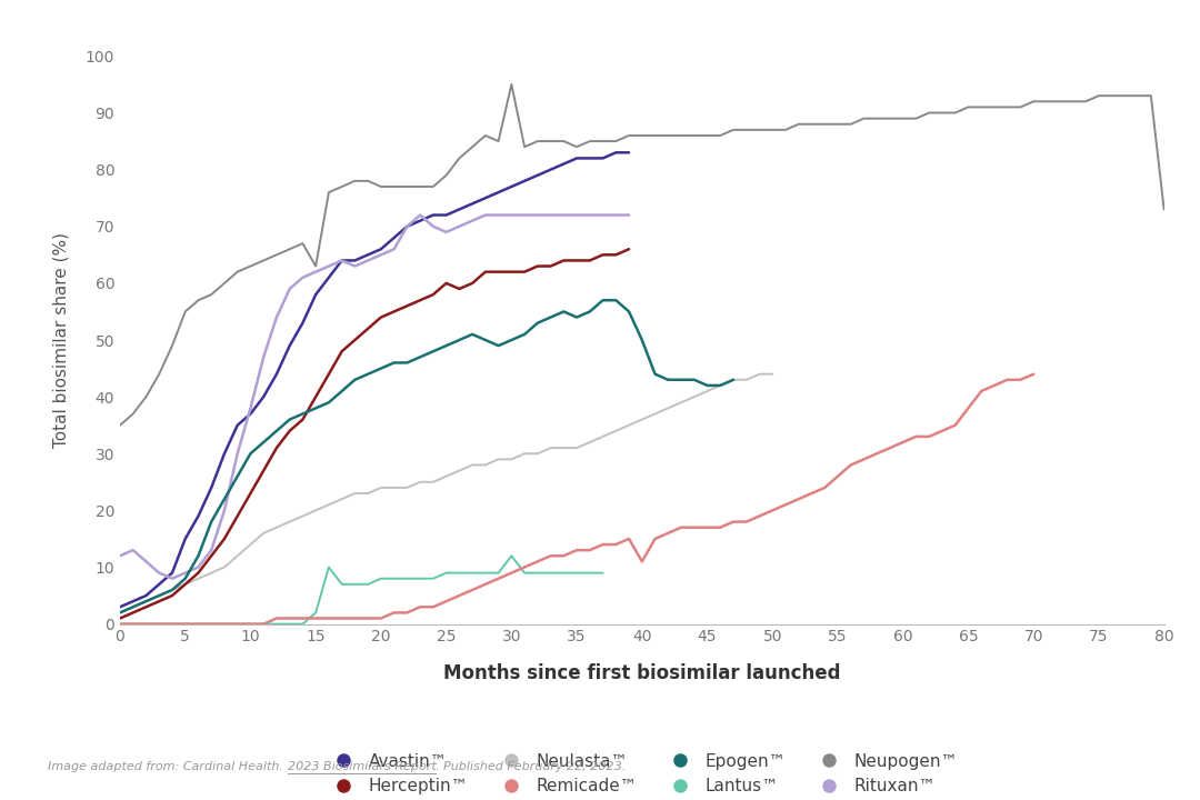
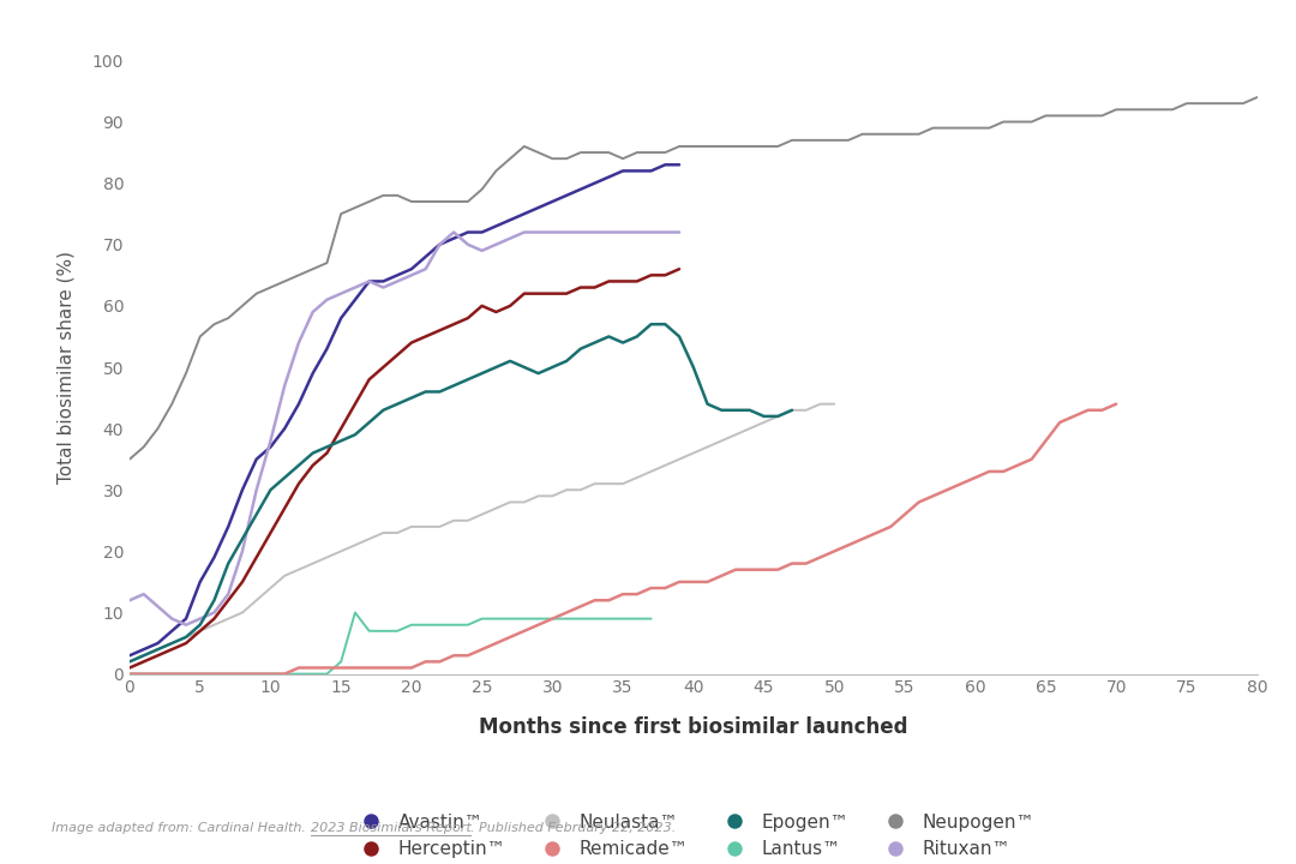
Neupogen™/15: 63 -> 75
Neupogen™/30: 95 -> 84
Lantus™/30: 12 -> 9
Remicade™/40: 11 -> 15
Neupogen™/80: 73 -> 94
